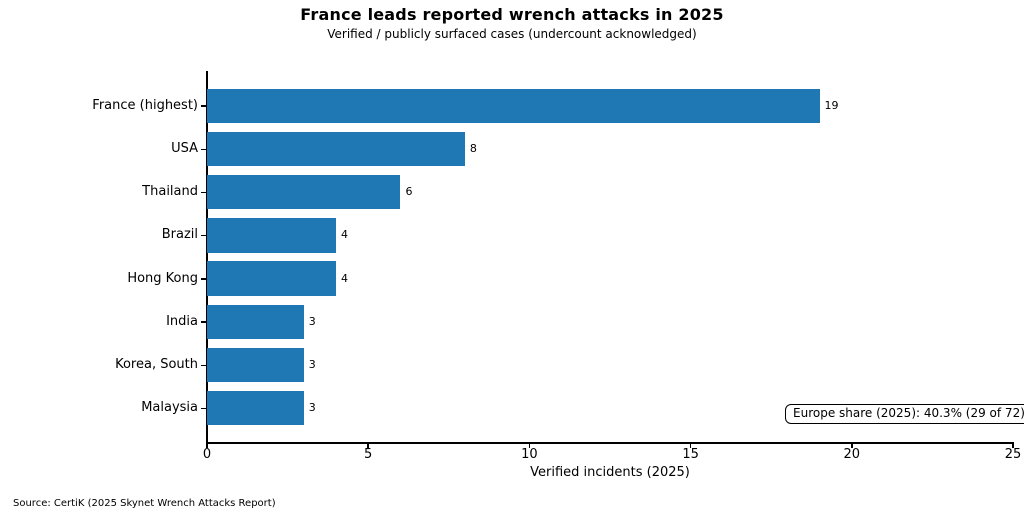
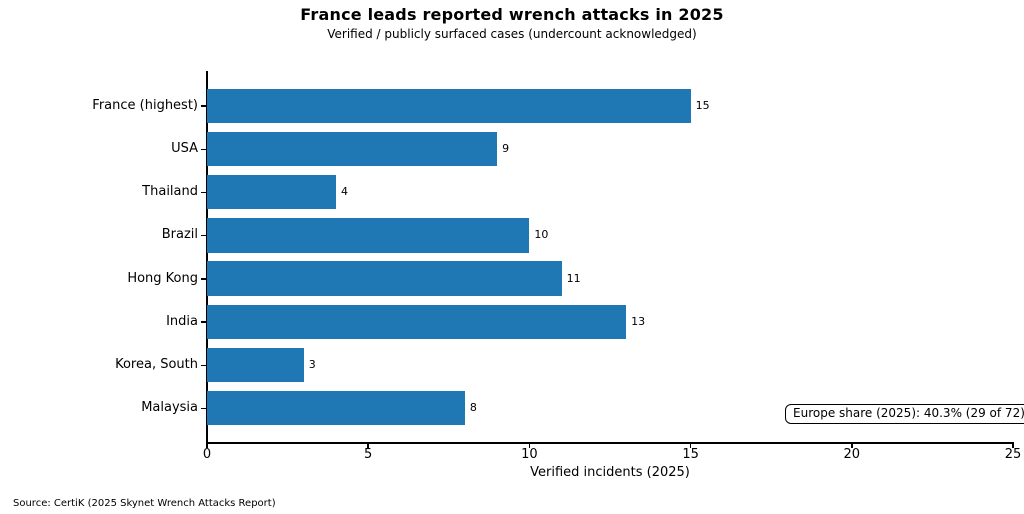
France (highest): 19 -> 15
USA: 8 -> 9
Thailand: 6 -> 4
Brazil: 4 -> 10
Hong Kong: 4 -> 11
India: 3 -> 13
Malaysia: 3 -> 8
